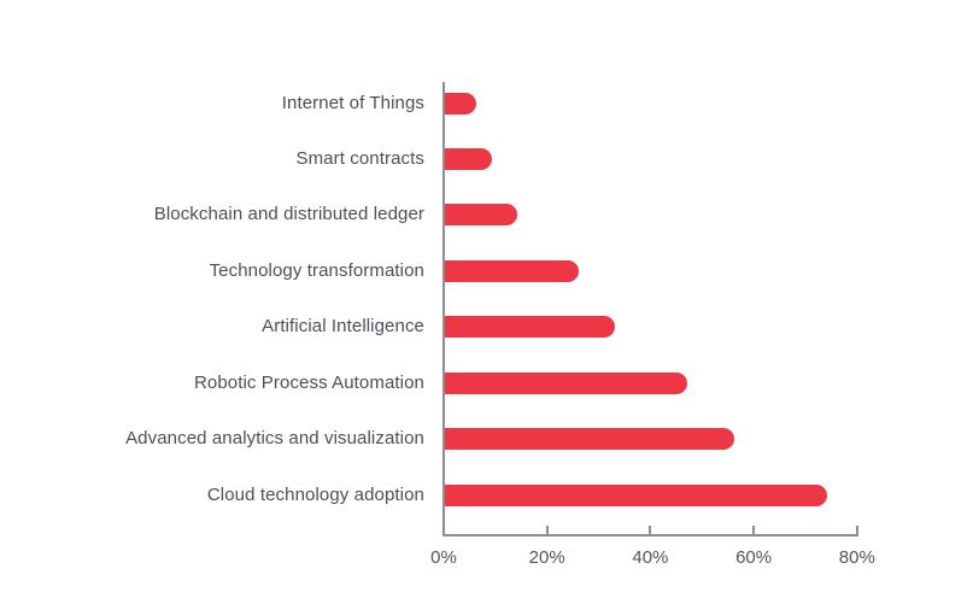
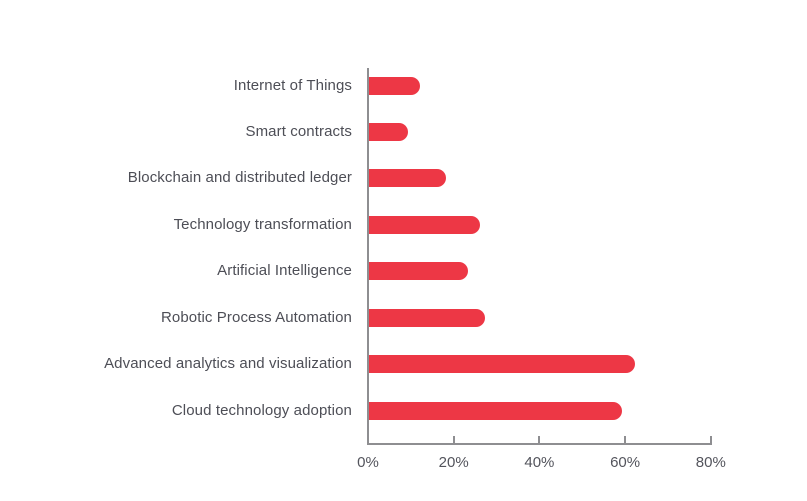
Internet of Things: 6% -> 12%
Blockchain and distributed ledger: 14% -> 18%
Artificial Intelligence: 33% -> 23%
Robotic Process Automation: 47% -> 27%
Advanced analytics and visualization: 56% -> 62%
Cloud technology adoption: 74% -> 59%
